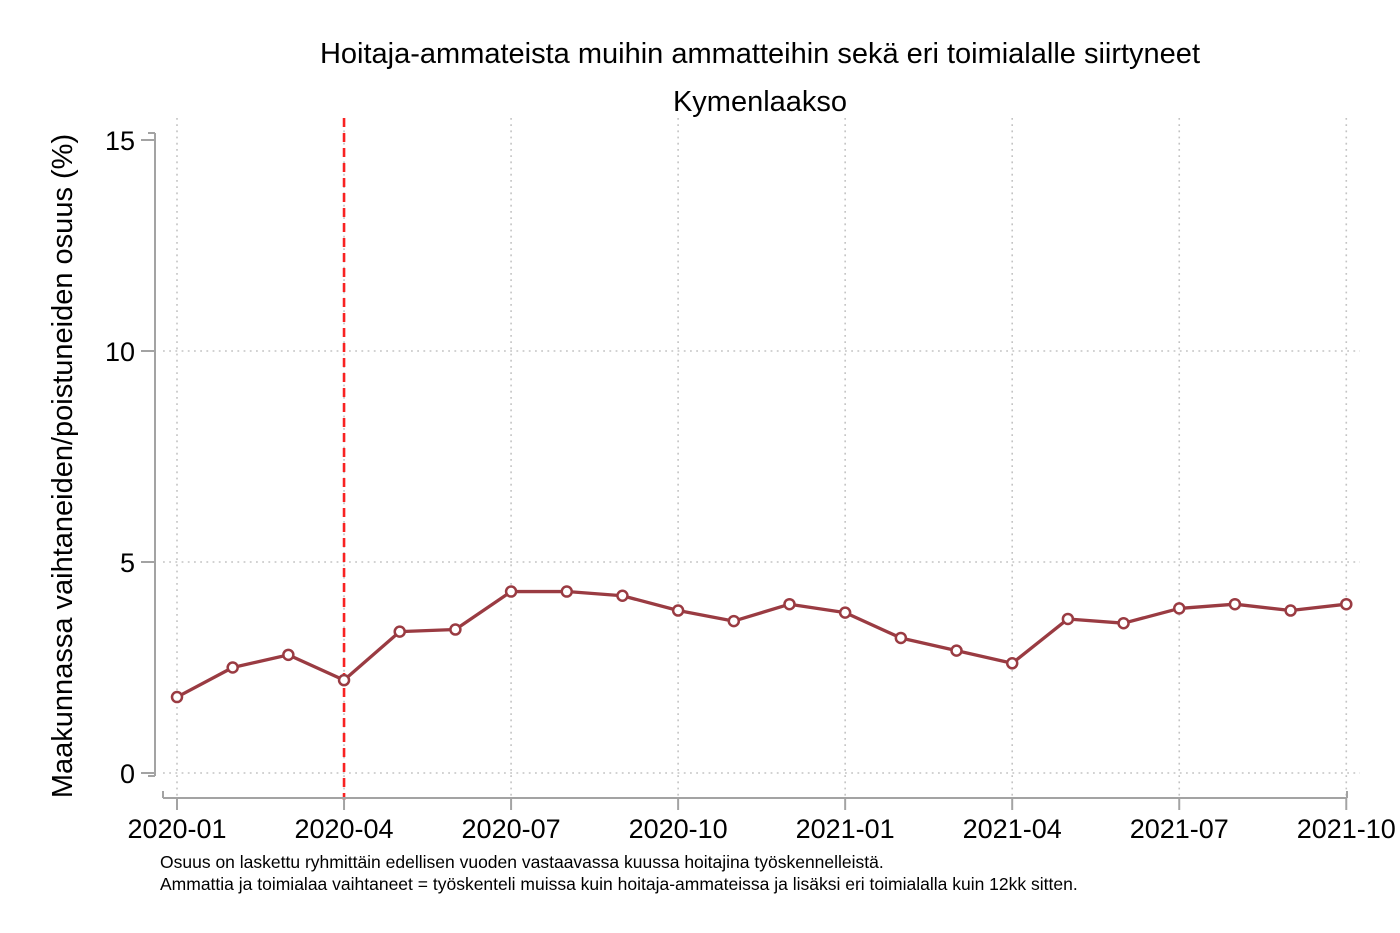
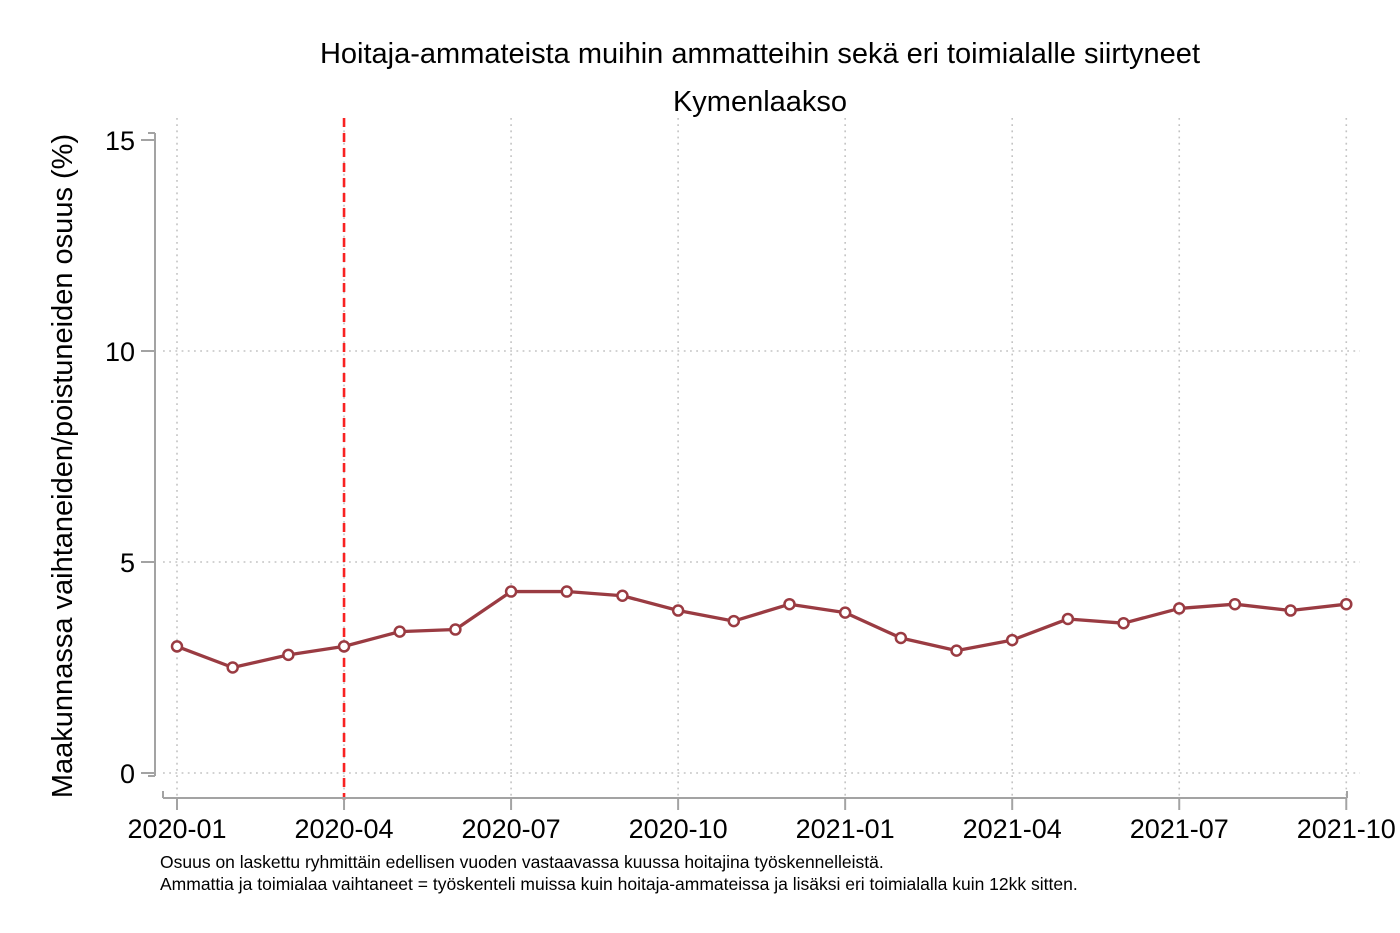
2020-01: 1.8 -> 3.0
2020-04: 2.2 -> 3.0
2021-04: 2.6 -> 3.1
